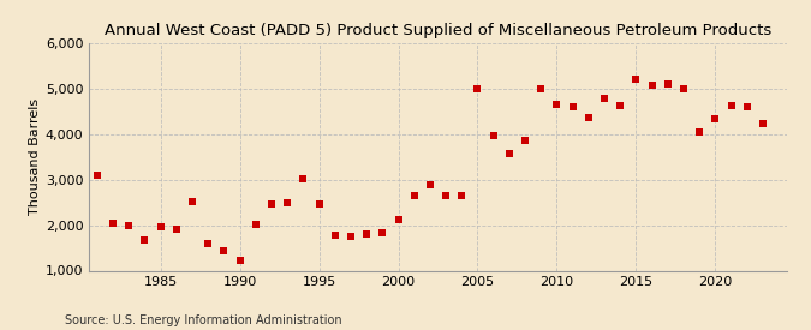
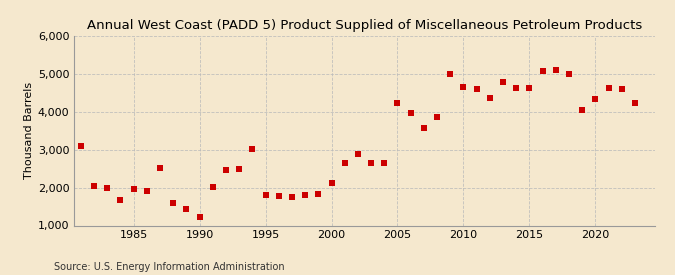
1995: 2,450 -> 1,800
2005: 5,000 -> 4,220
2015: 5,200 -> 4,620
